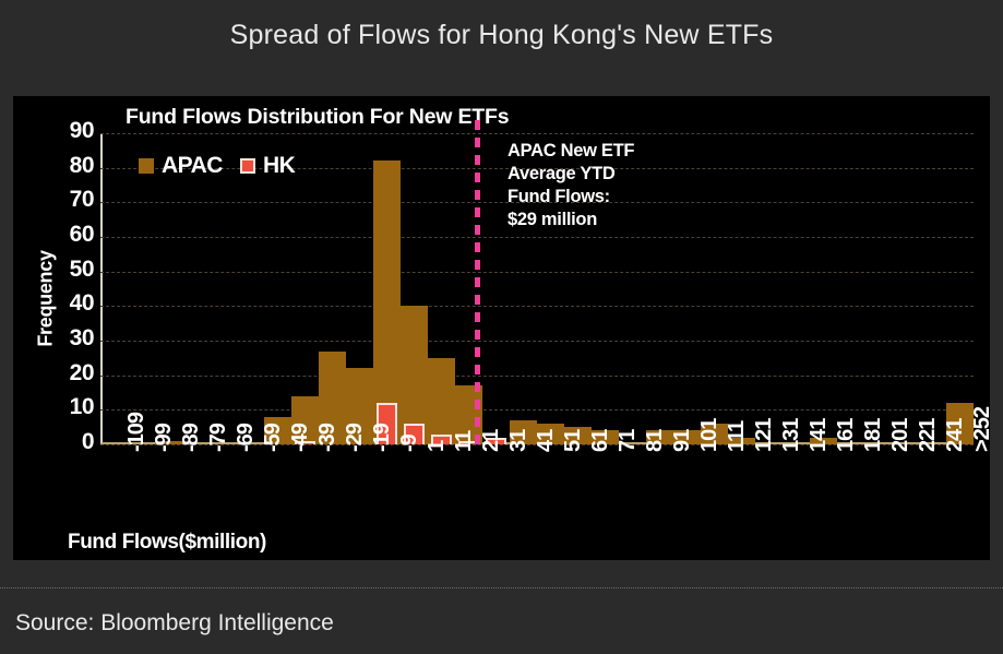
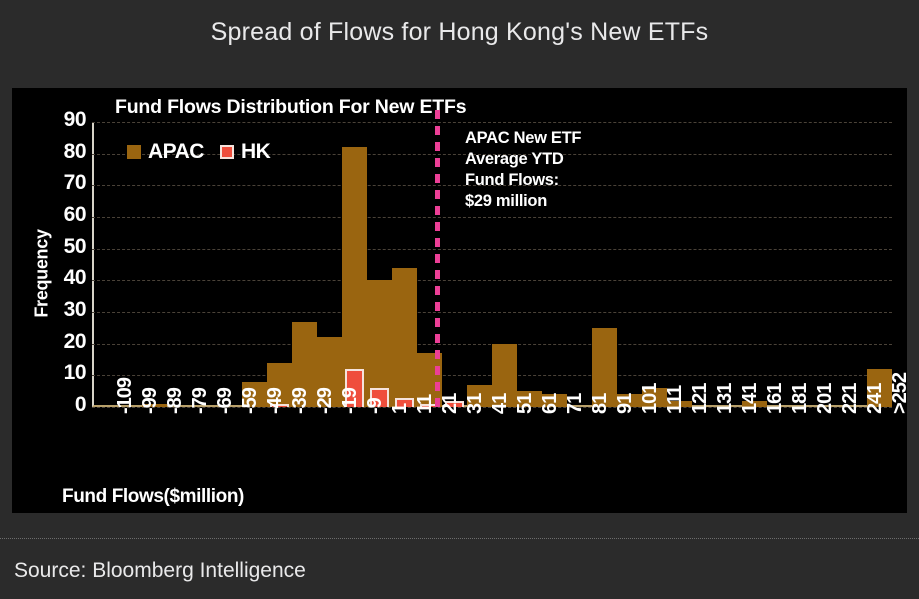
APAC/11: 25 -> 44
APAC/51: 6 -> 20
APAC/91: 4 -> 25
